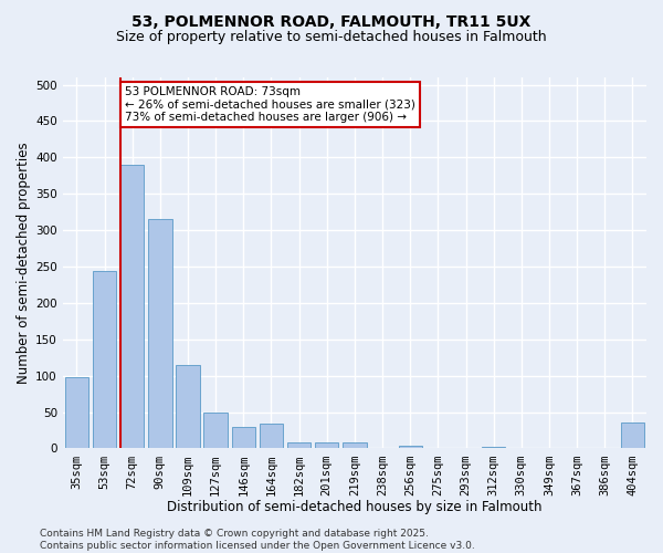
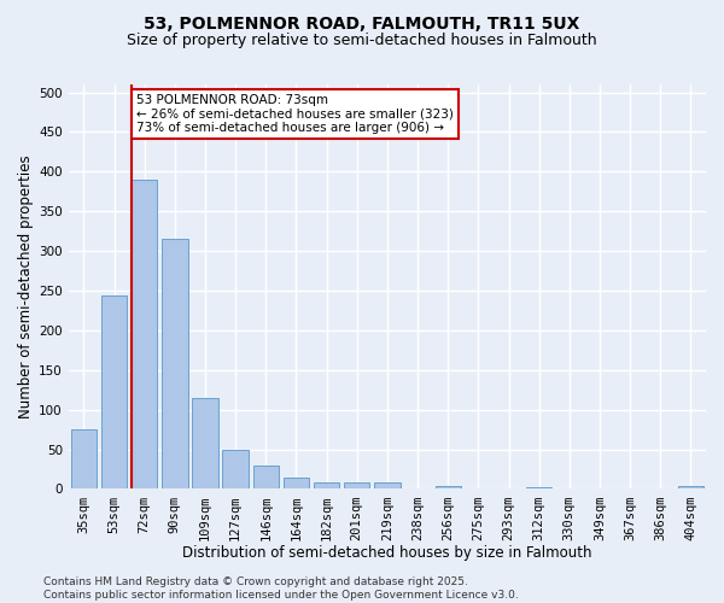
35sqm: 98 -> 75
164sqm: 34 -> 15
404sqm: 36 -> 3
